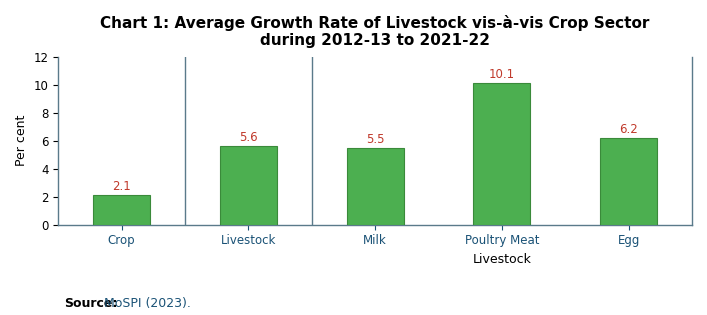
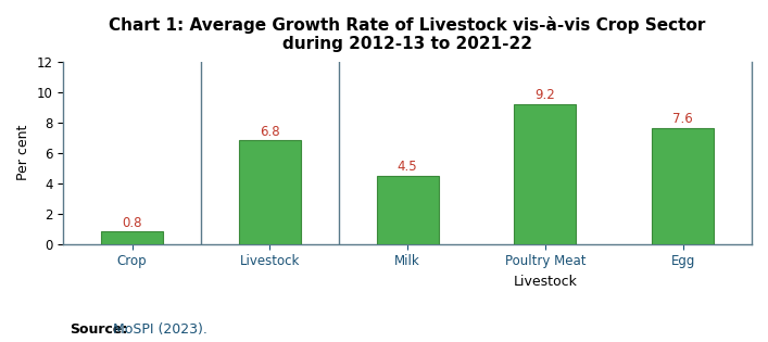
Crop: 2.1 -> 0.8
Livestock: 5.6 -> 6.8
Milk: 5.5 -> 4.5
Poultry Meat: 10.1 -> 9.2
Egg: 6.2 -> 7.6
